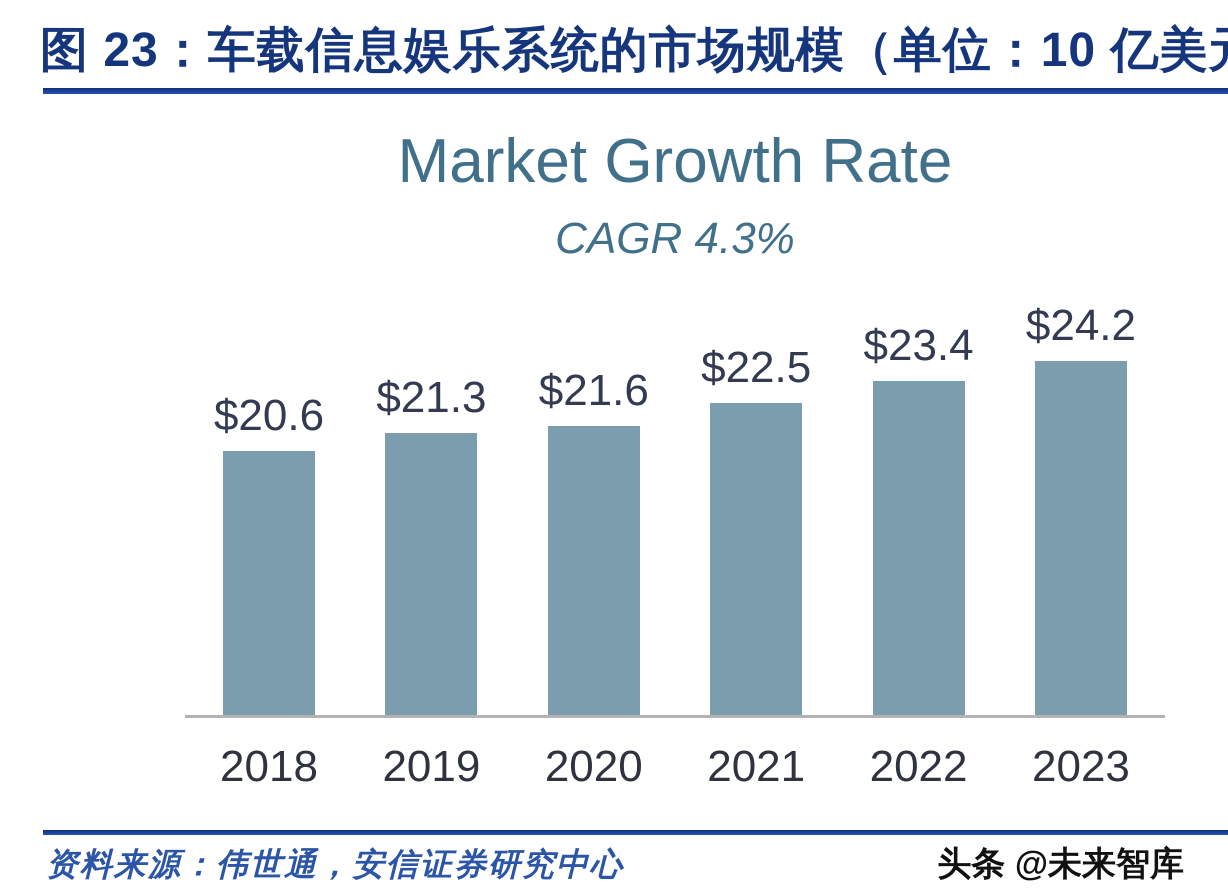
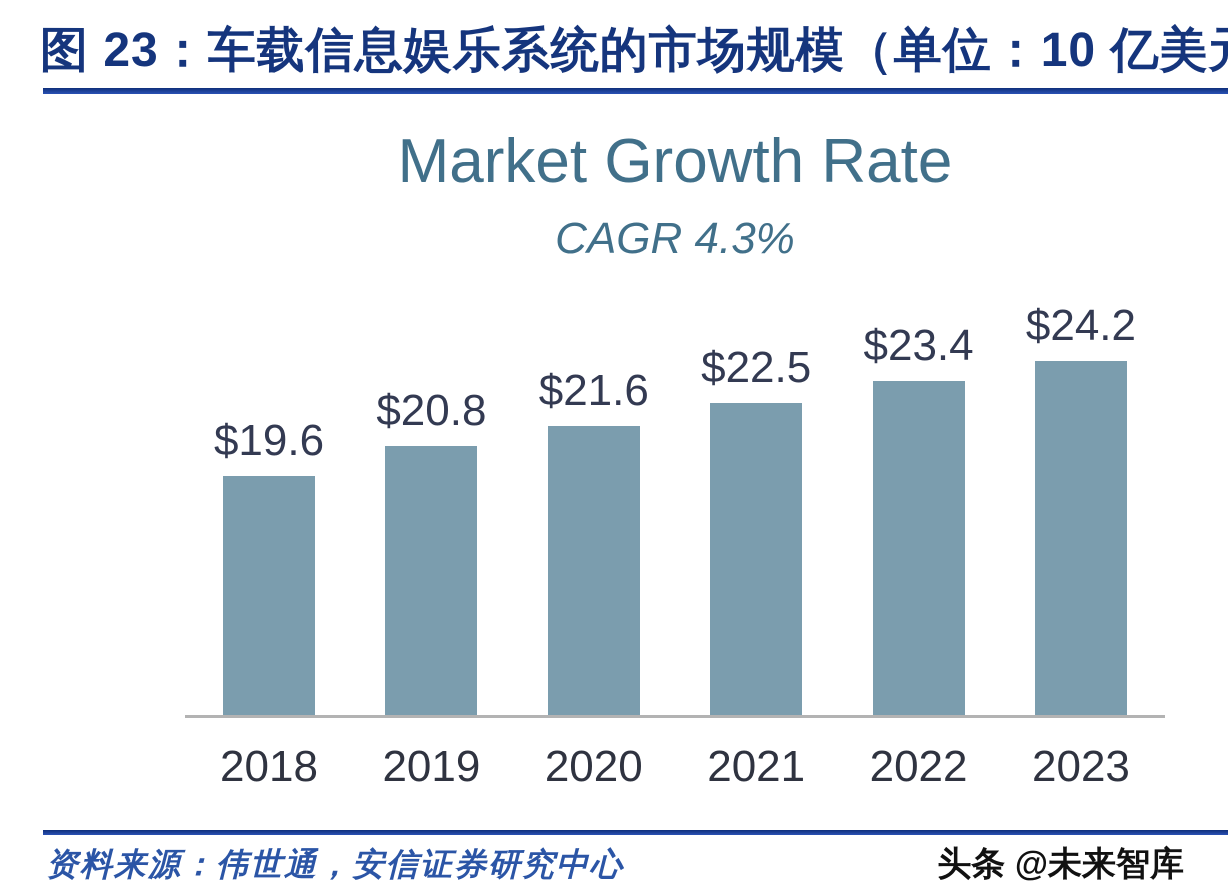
2018: $20.6 -> $19.6
2019: $21.3 -> $20.8
